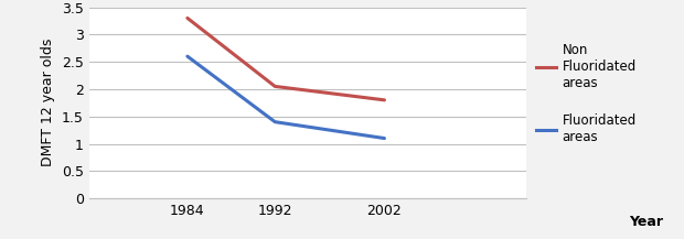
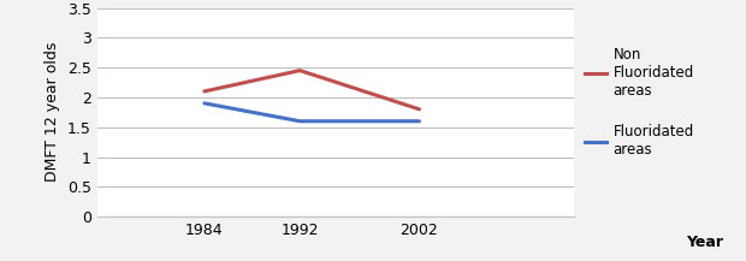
Non Fluoridated areas/1984: 3.30 -> 2.10
Fluoridated areas/1984: 2.6 -> 1.9
Non Fluoridated areas/1992: 2.05 -> 2.45
Fluoridated areas/1992: 1.4 -> 1.6
Fluoridated areas/2002: 1.1 -> 1.6
